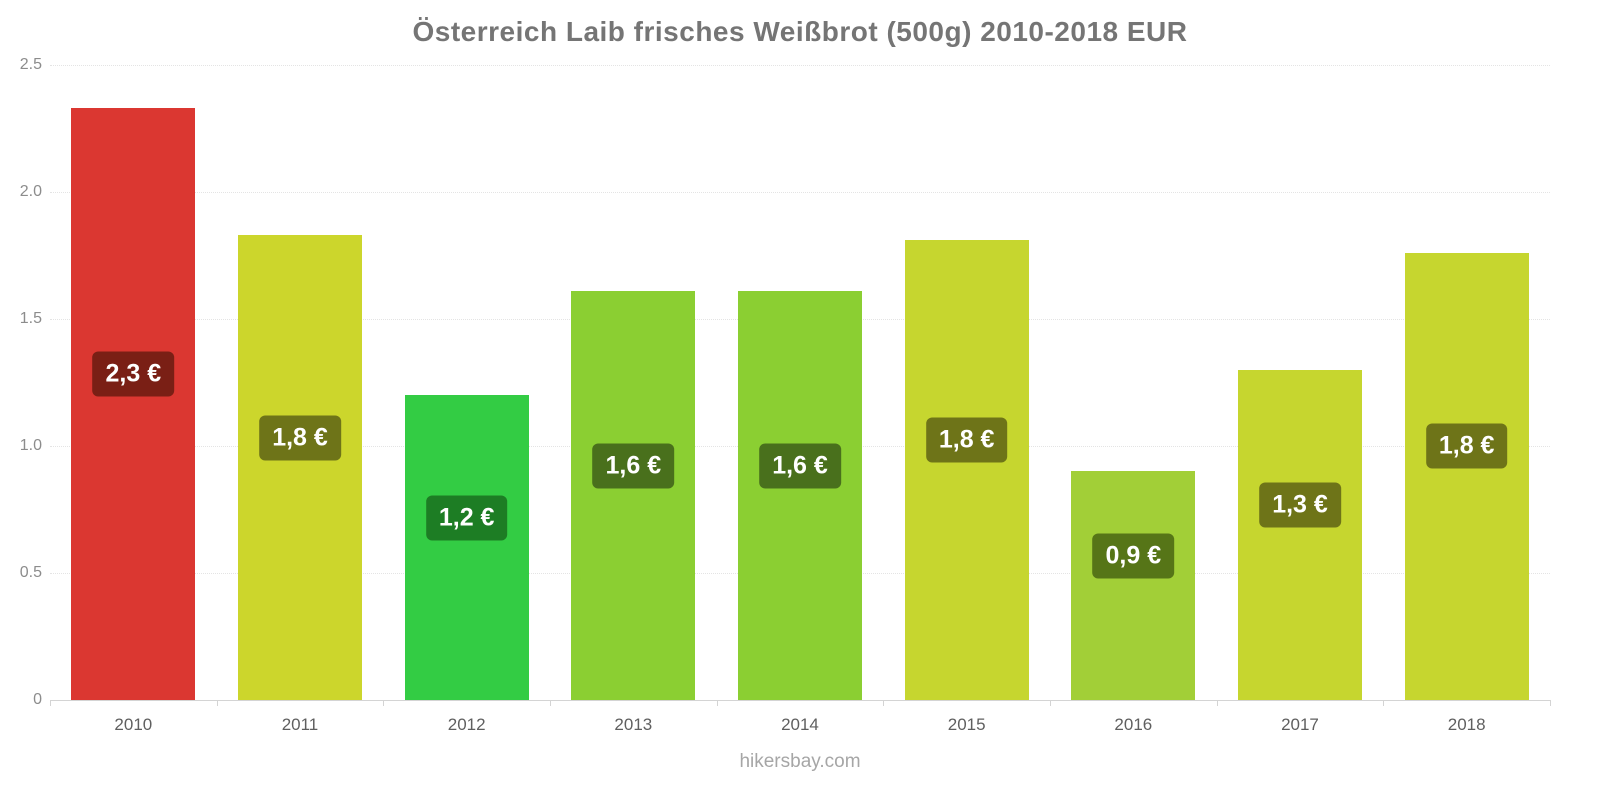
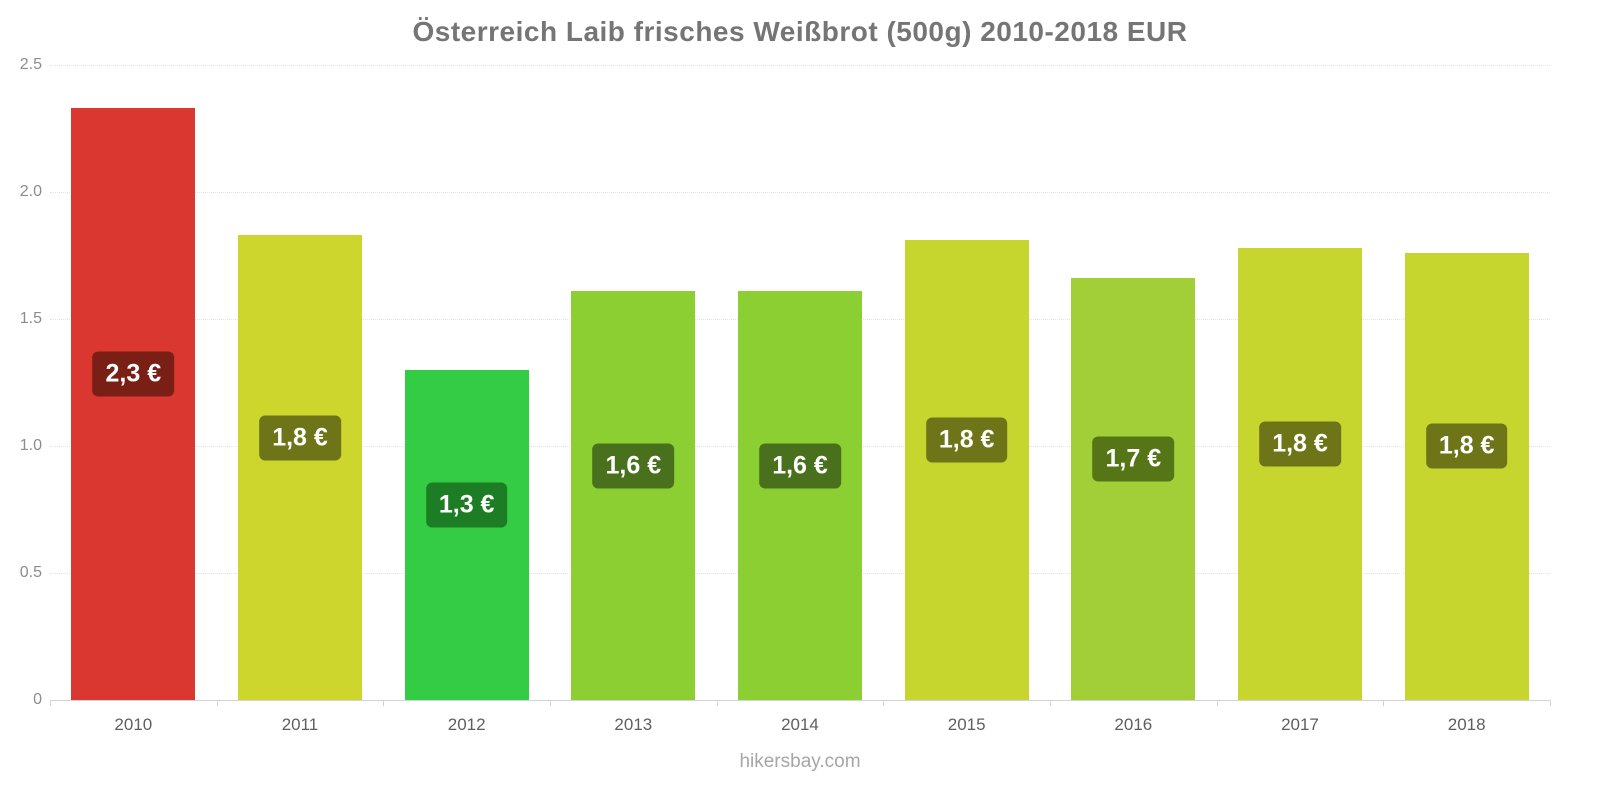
2012: 1,2 -> 1,3
2016: 0,9 -> 1,7
2017: 1,3 -> 1,8
